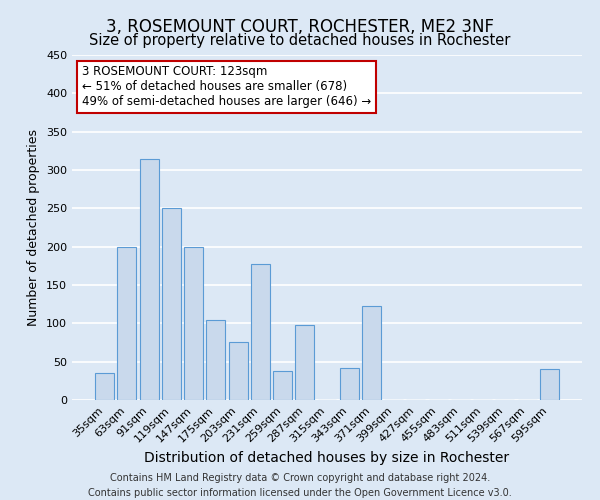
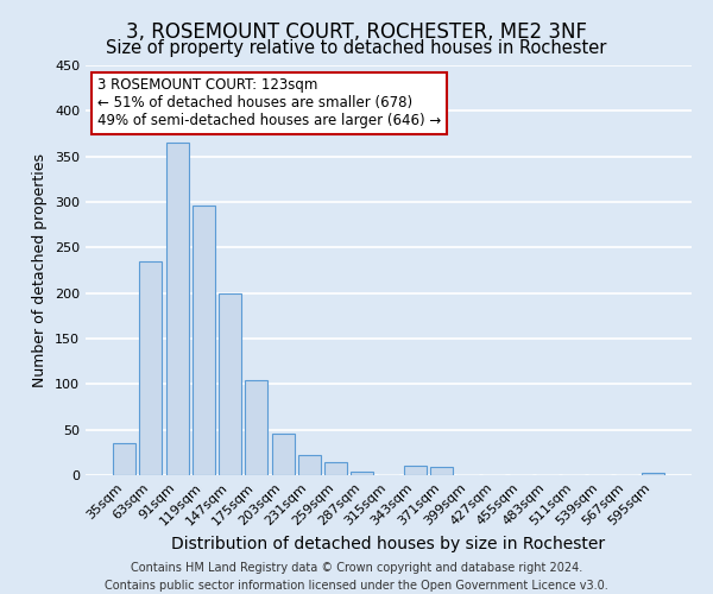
63sqm: 200 -> 235
91sqm: 314 -> 365
119sqm: 250 -> 296
203sqm: 76 -> 46
231sqm: 178 -> 22
259sqm: 38 -> 15
287sqm: 98 -> 4
343sqm: 42 -> 10
371sqm: 122 -> 9
595sqm: 40 -> 2
